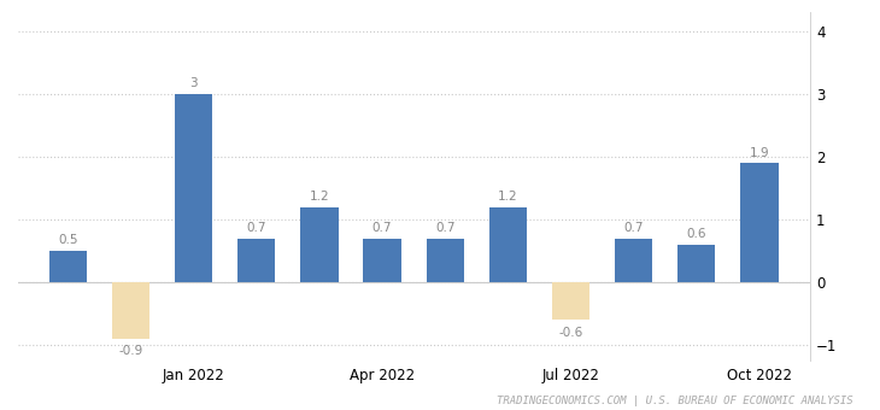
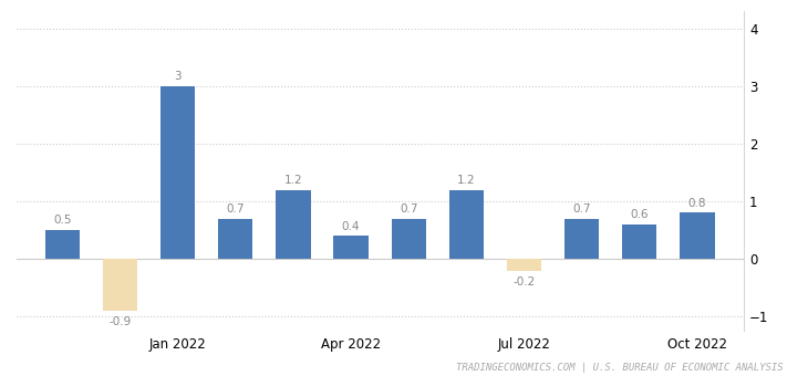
Apr 2022: 0.7 -> 0.4
Jul 2022: -0.6 -> -0.2
Oct 2022: 1.9 -> 0.8
